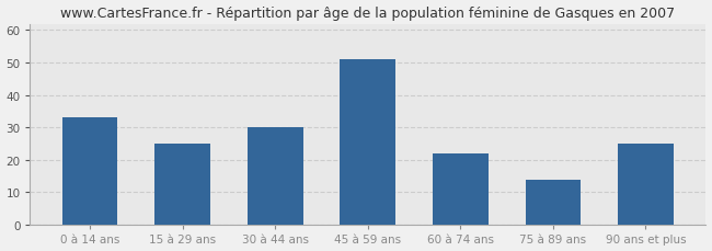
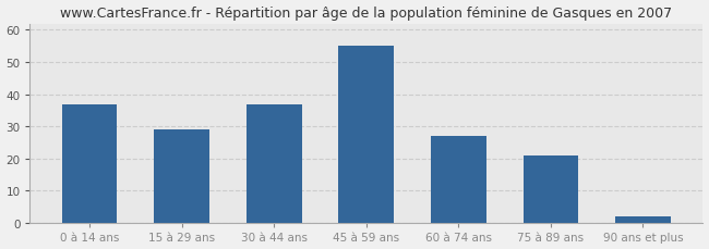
0 à 14 ans: 33 -> 37
15 à 29 ans: 25 -> 29
30 à 44 ans: 30 -> 37
45 à 59 ans: 51 -> 55
60 à 74 ans: 22 -> 27
75 à 89 ans: 14 -> 21
90 ans et plus: 25 -> 2
